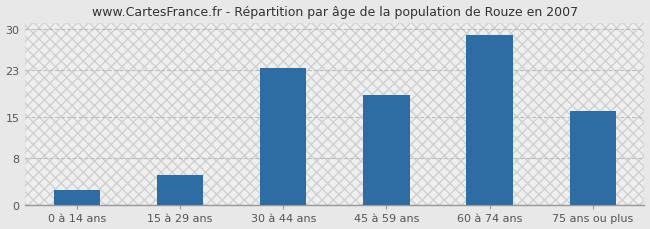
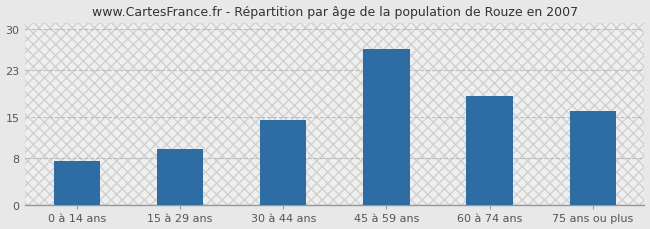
0 à 14 ans: 2.6 -> 7.5
15 à 29 ans: 5.2 -> 9.5
30 à 44 ans: 23.4 -> 14.5
45 à 59 ans: 18.8 -> 26.5
60 à 74 ans: 29.0 -> 18.5
